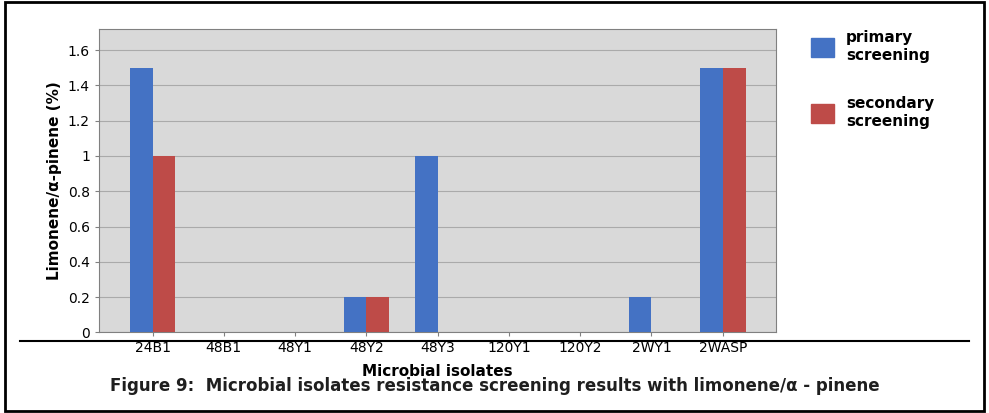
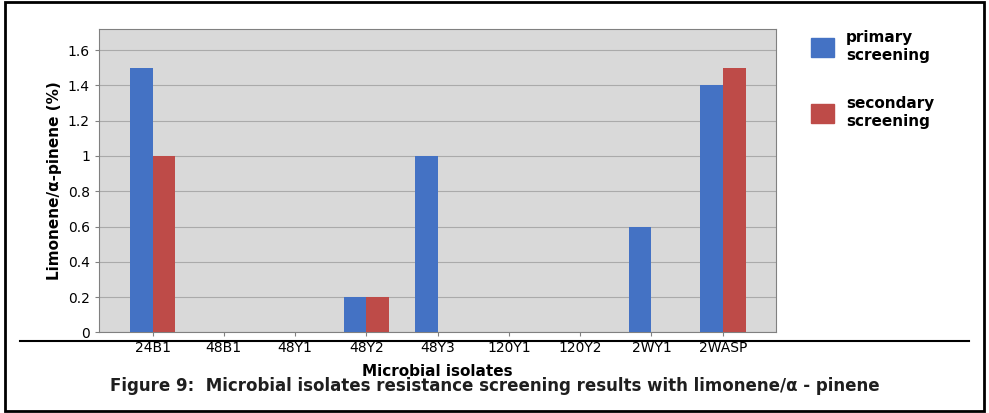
primary screening/2WY1: 0.2 -> 0.6
primary screening/2WASP: 1.5 -> 1.4
